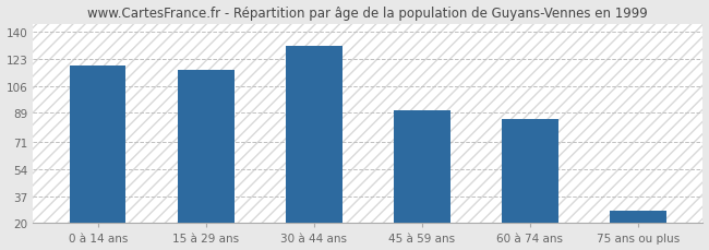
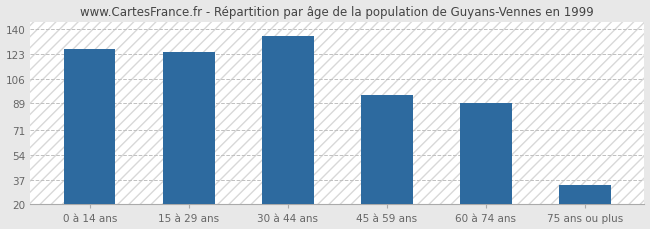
0 à 14 ans: 119 -> 126
15 à 29 ans: 116 -> 124
30 à 44 ans: 131 -> 135
45 à 59 ans: 91 -> 95
60 à 74 ans: 85 -> 89
75 ans ou plus: 28 -> 33
